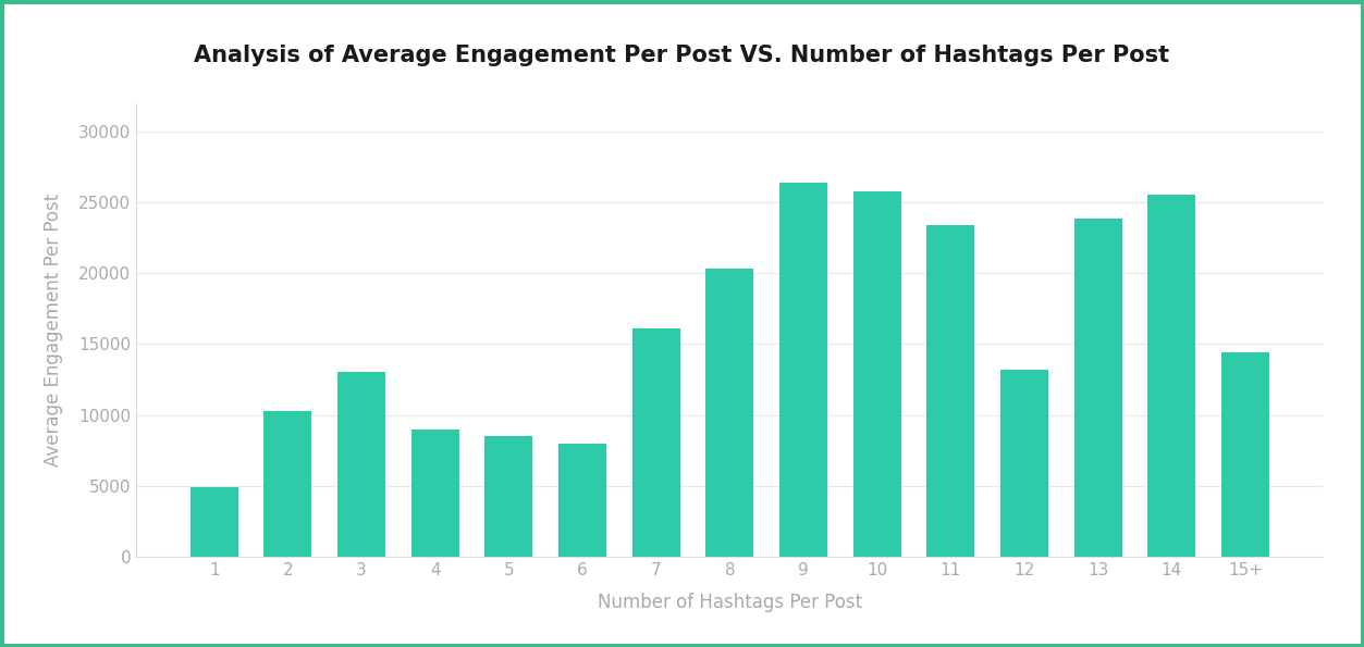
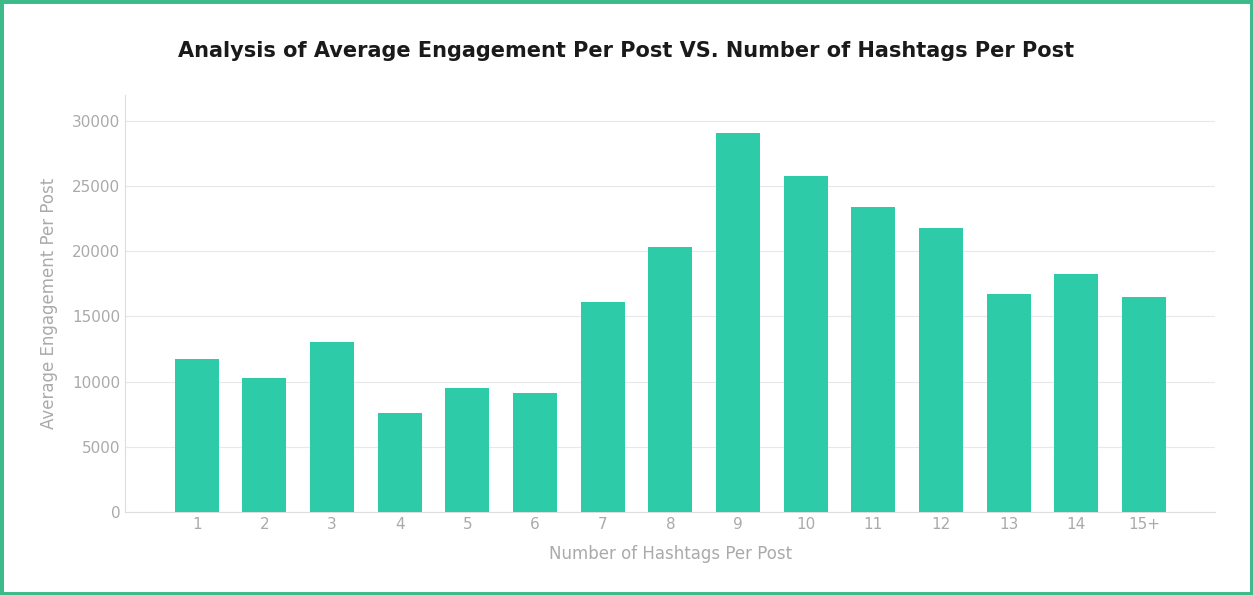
1: 4900 -> 11700
4: 9000 -> 7600
5: 8500 -> 9500
6: 8000 -> 9100
9: 26400 -> 29100
12: 13200 -> 21800
13: 23900 -> 16700
14: 25600 -> 18300
15+: 14400 -> 16500
